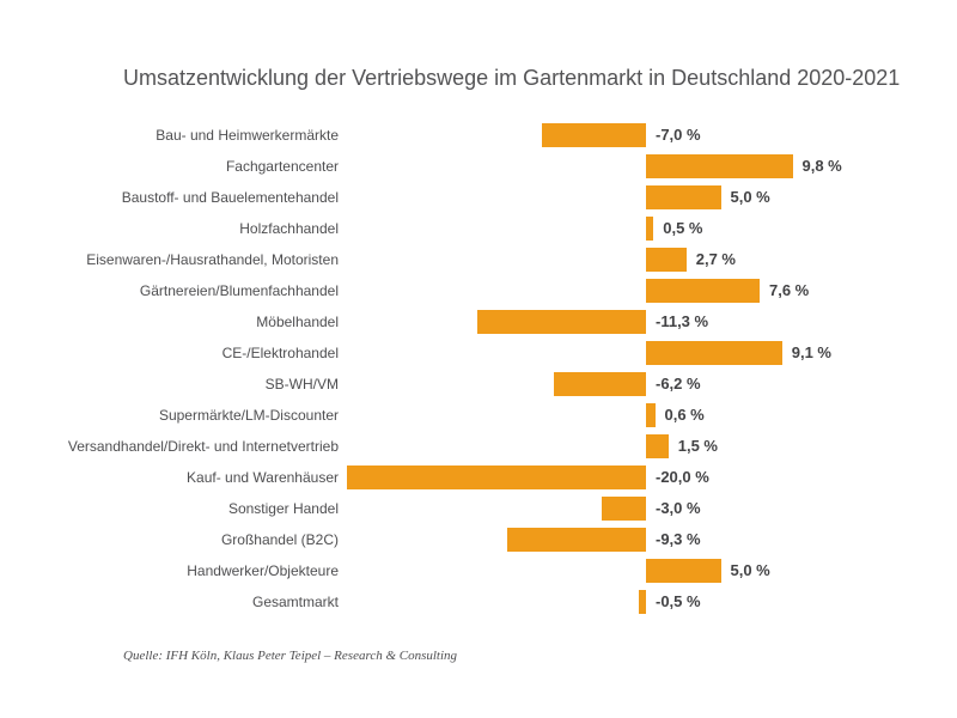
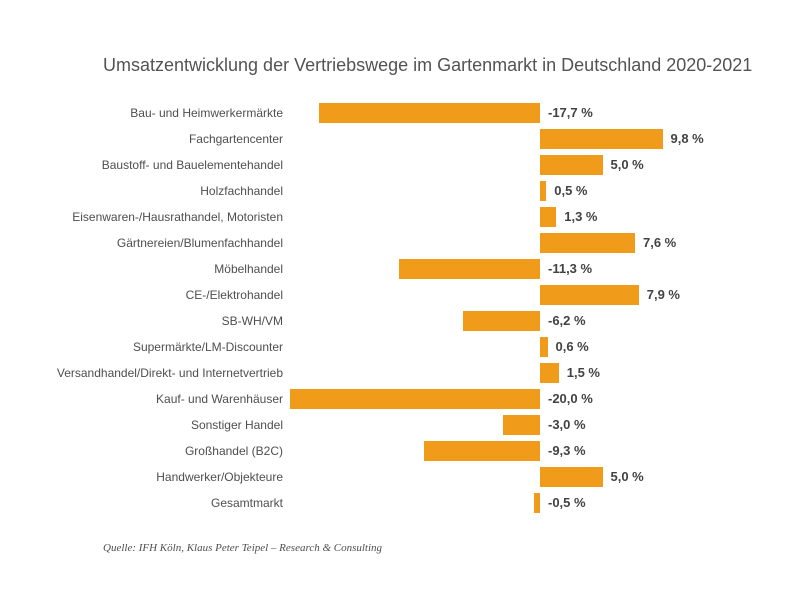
Bau- und Heimwerkermärkte: -7,0 -> -17,7
Eisenwaren-/Hausrathandel, Motoristen: 2,7 -> 1,3
CE-/Elektrohandel: 9,1 -> 7,9
